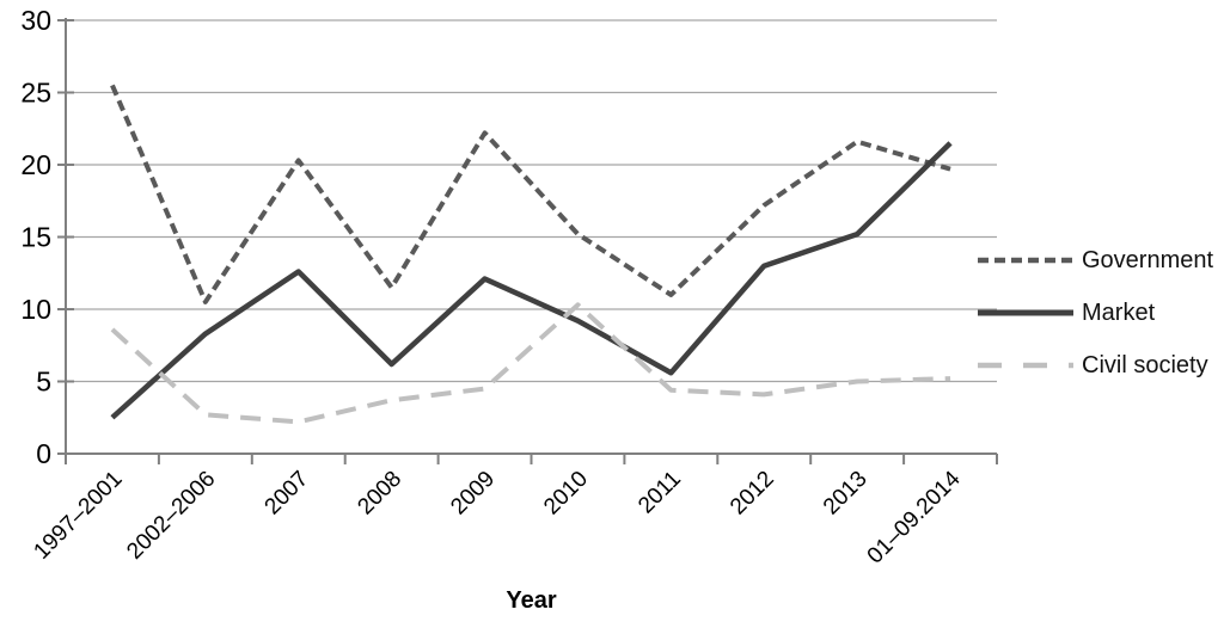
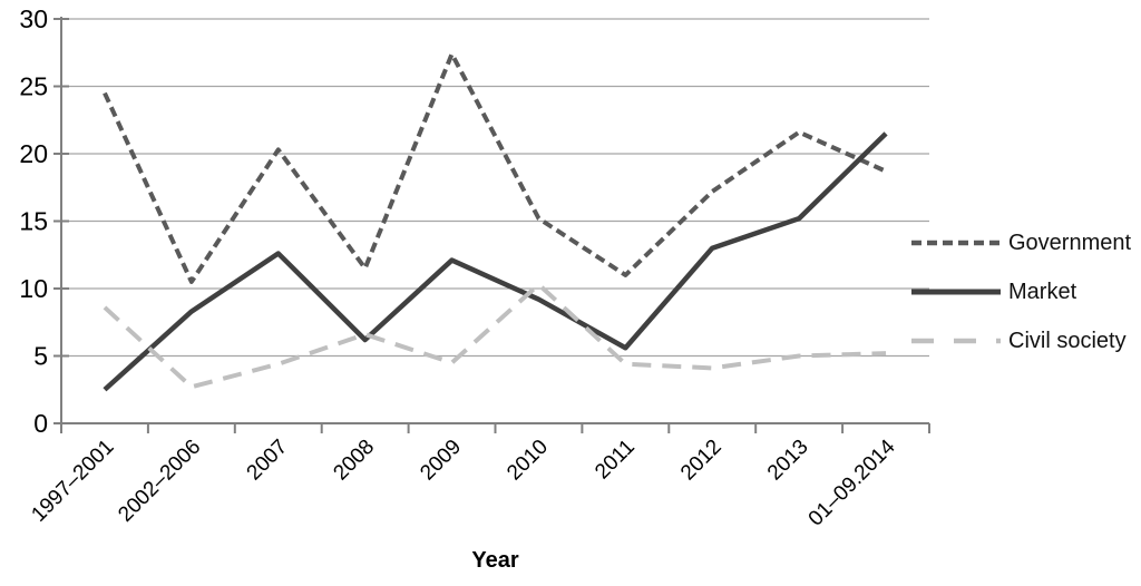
Government/1997–2001: 25.5 -> 24.5
Civil society/2007: 2.2 -> 4.4
Civil society/2008: 3.7 -> 6.6
Government/2009: 22.2 -> 27.4
Government/01–09.2014: 19.7 -> 18.7
